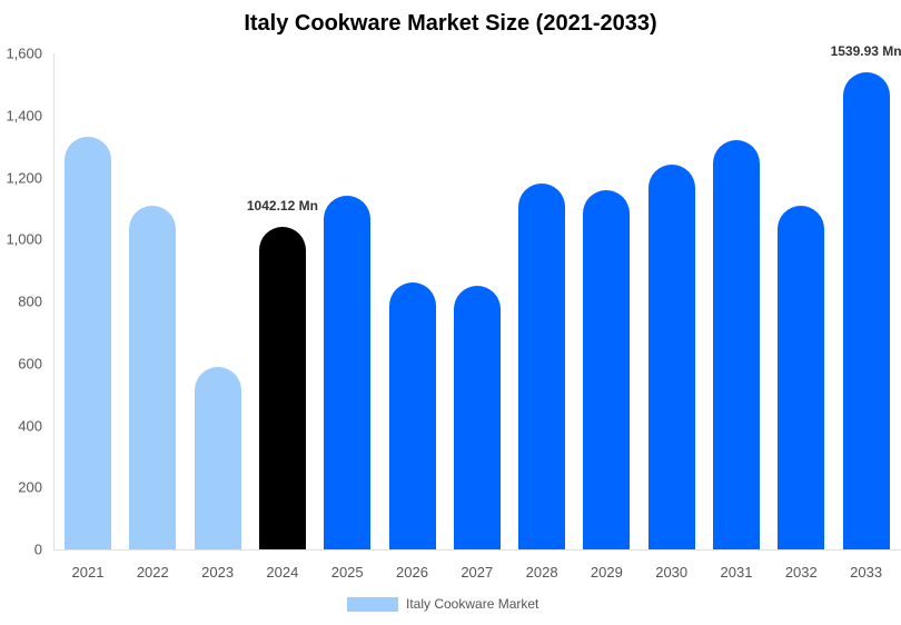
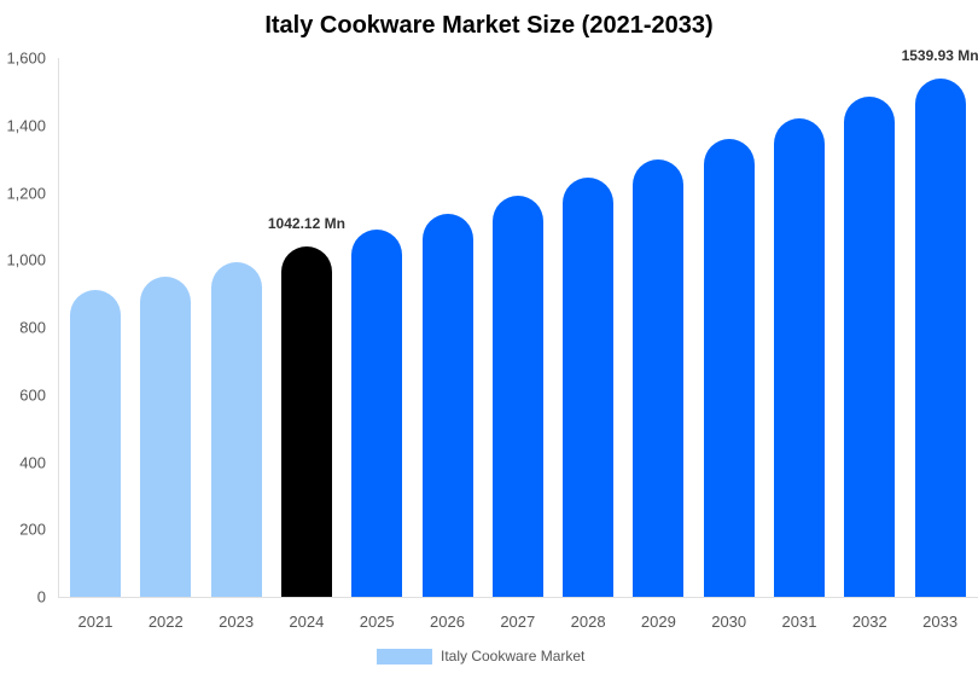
2021: 1330 -> 910
2022: 1110 -> 950
2023: 590 -> 1000
2025: 1140 -> 1090
2026: 860 -> 1140
2027: 850 -> 1190
2028: 1180 -> 1240
2029: 1160 -> 1300
2030: 1240 -> 1360
2031: 1320 -> 1420
2032: 1110 -> 1480
